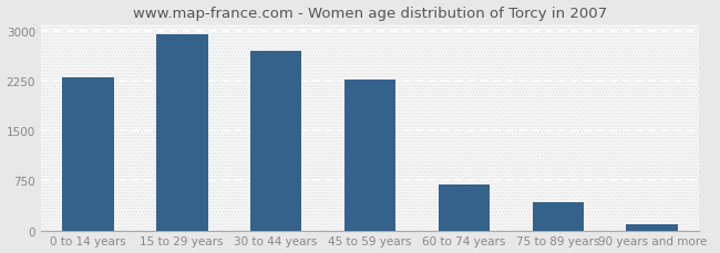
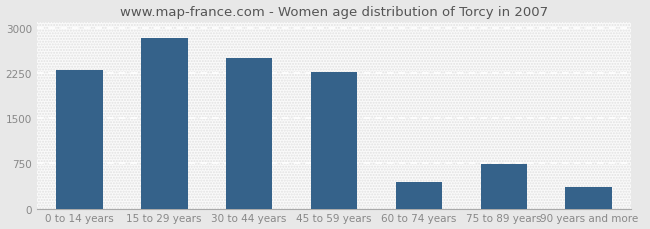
15 to 29 years: 2950 -> 2820
30 to 44 years: 2700 -> 2500
60 to 74 years: 690 -> 440
75 to 89 years: 430 -> 740
90 years and more: 90 -> 360
